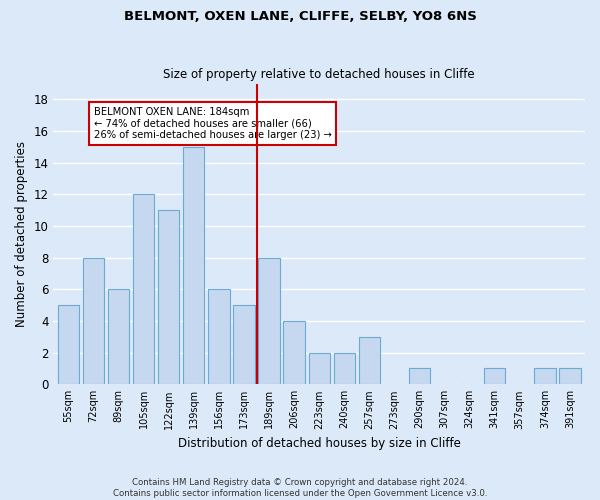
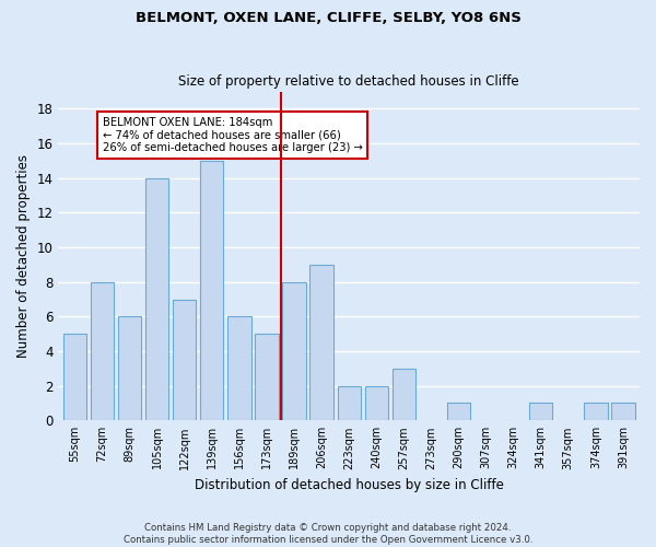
105sqm: 12 -> 14
122sqm: 11 -> 7
206sqm: 4 -> 9
